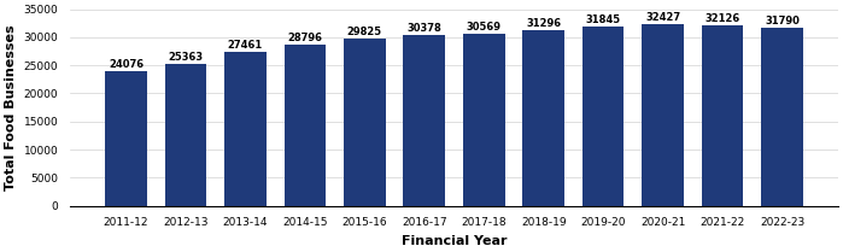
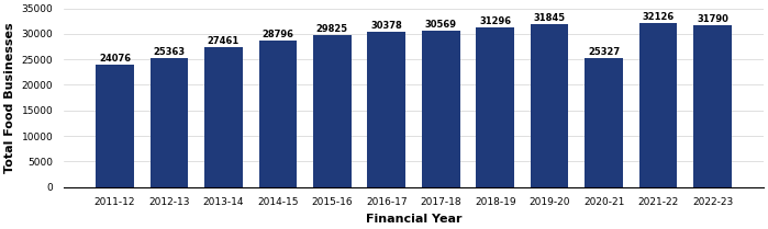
2020-21: 32427 -> 25327
